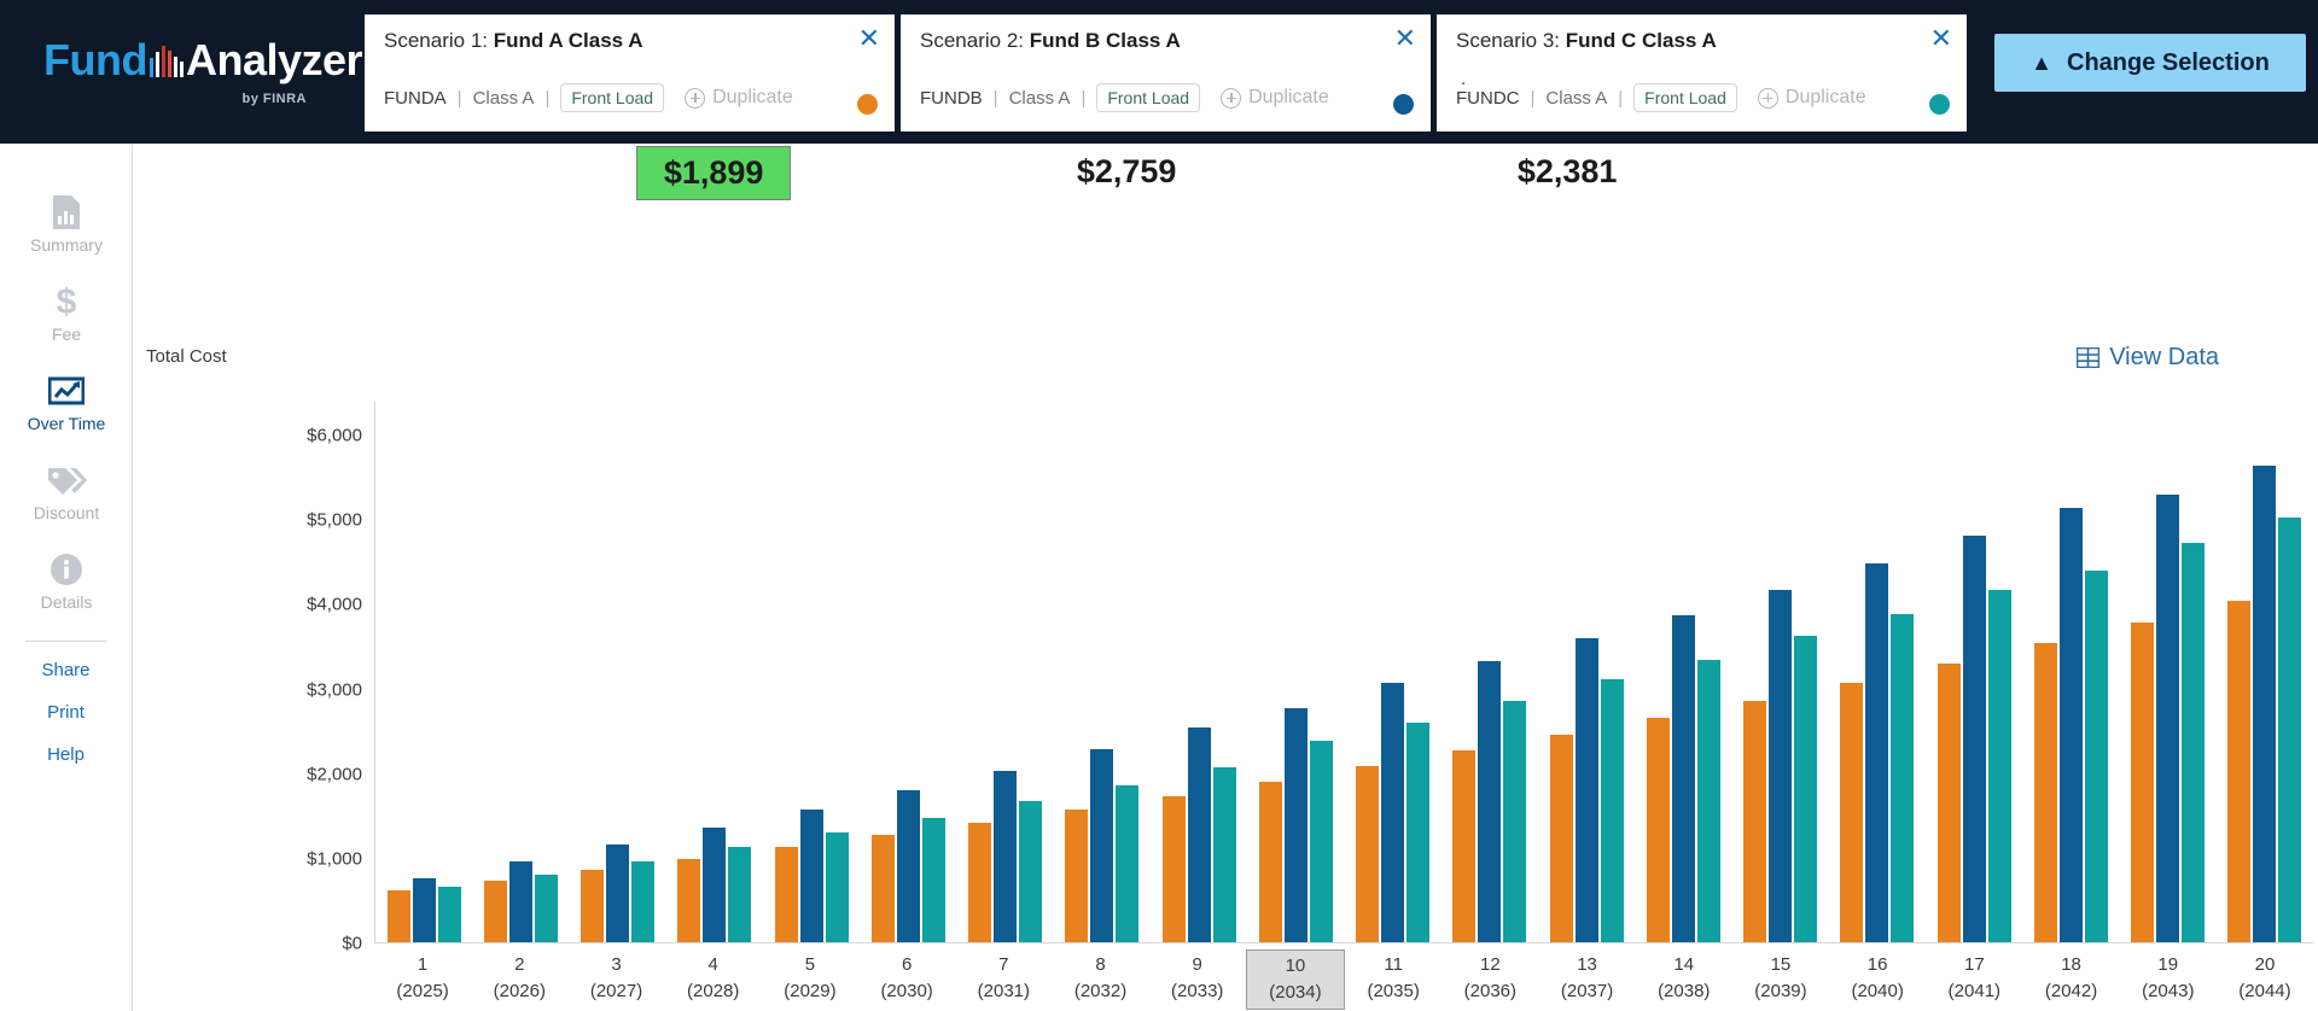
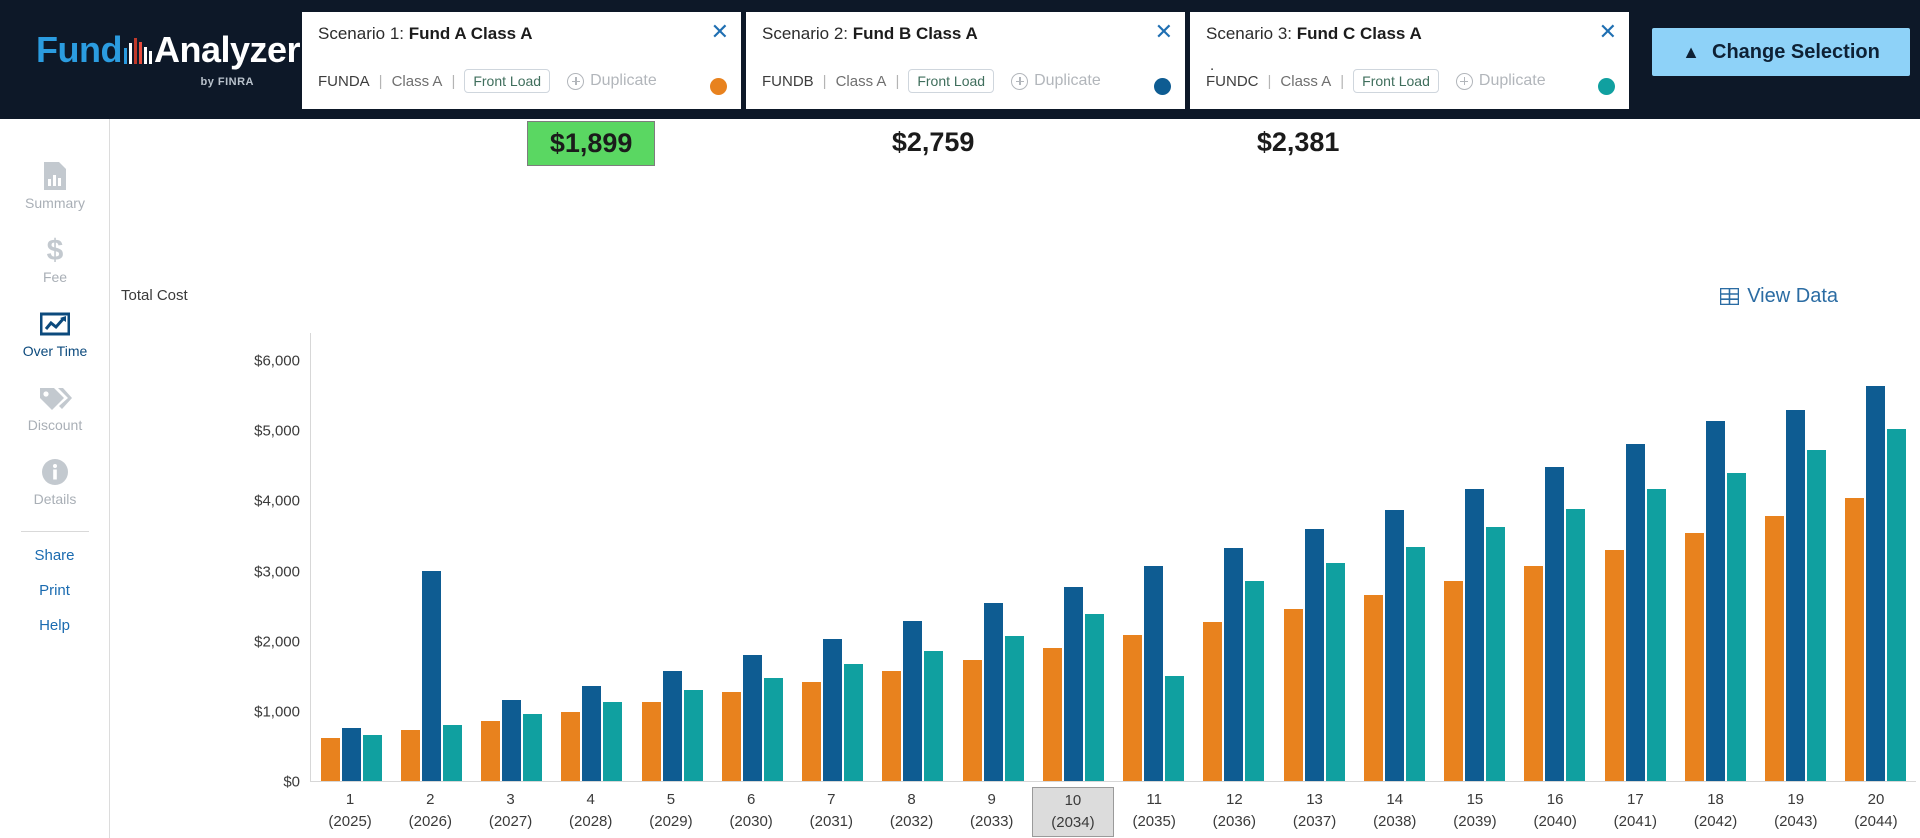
Fund B Class A/2: $1000 -> $3000
Fund C Class A/11: $2600 -> $1500
